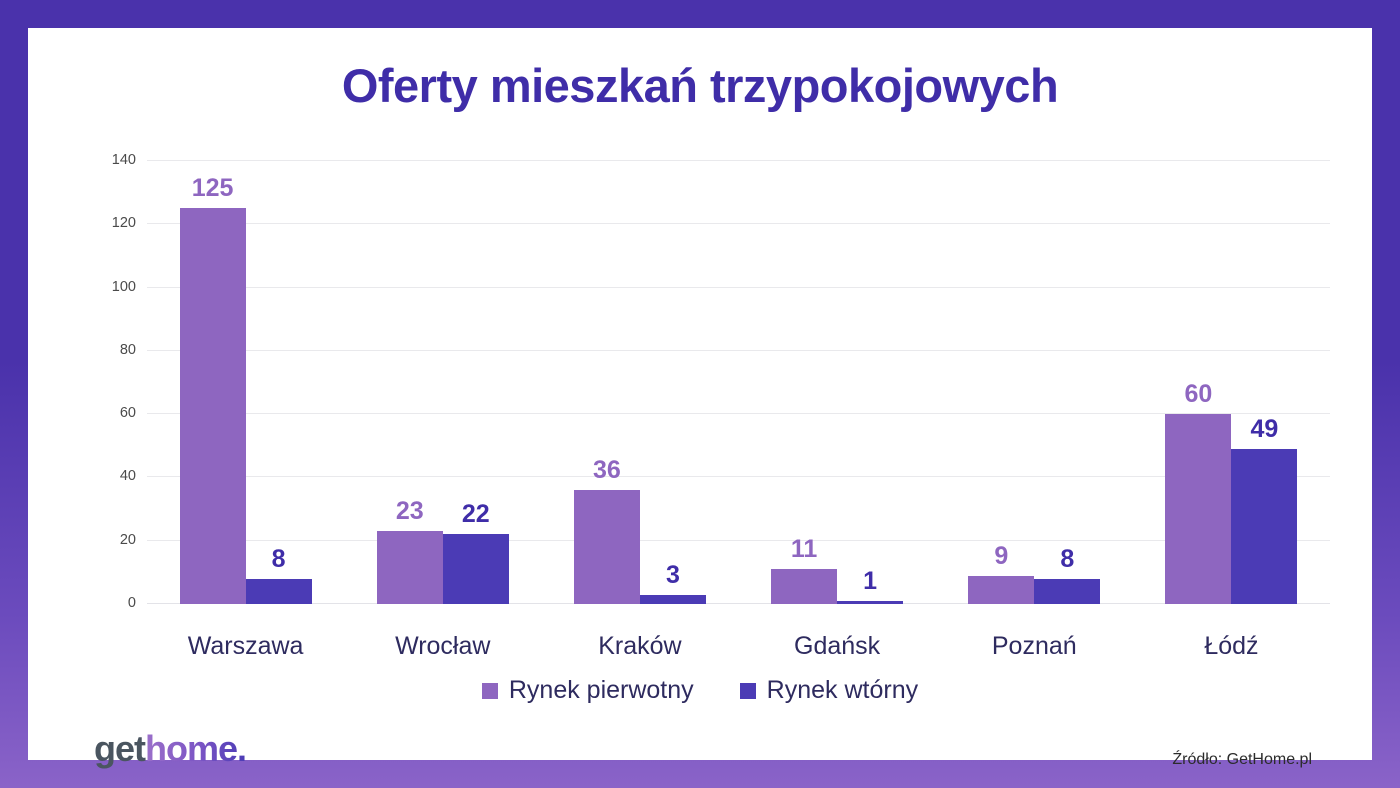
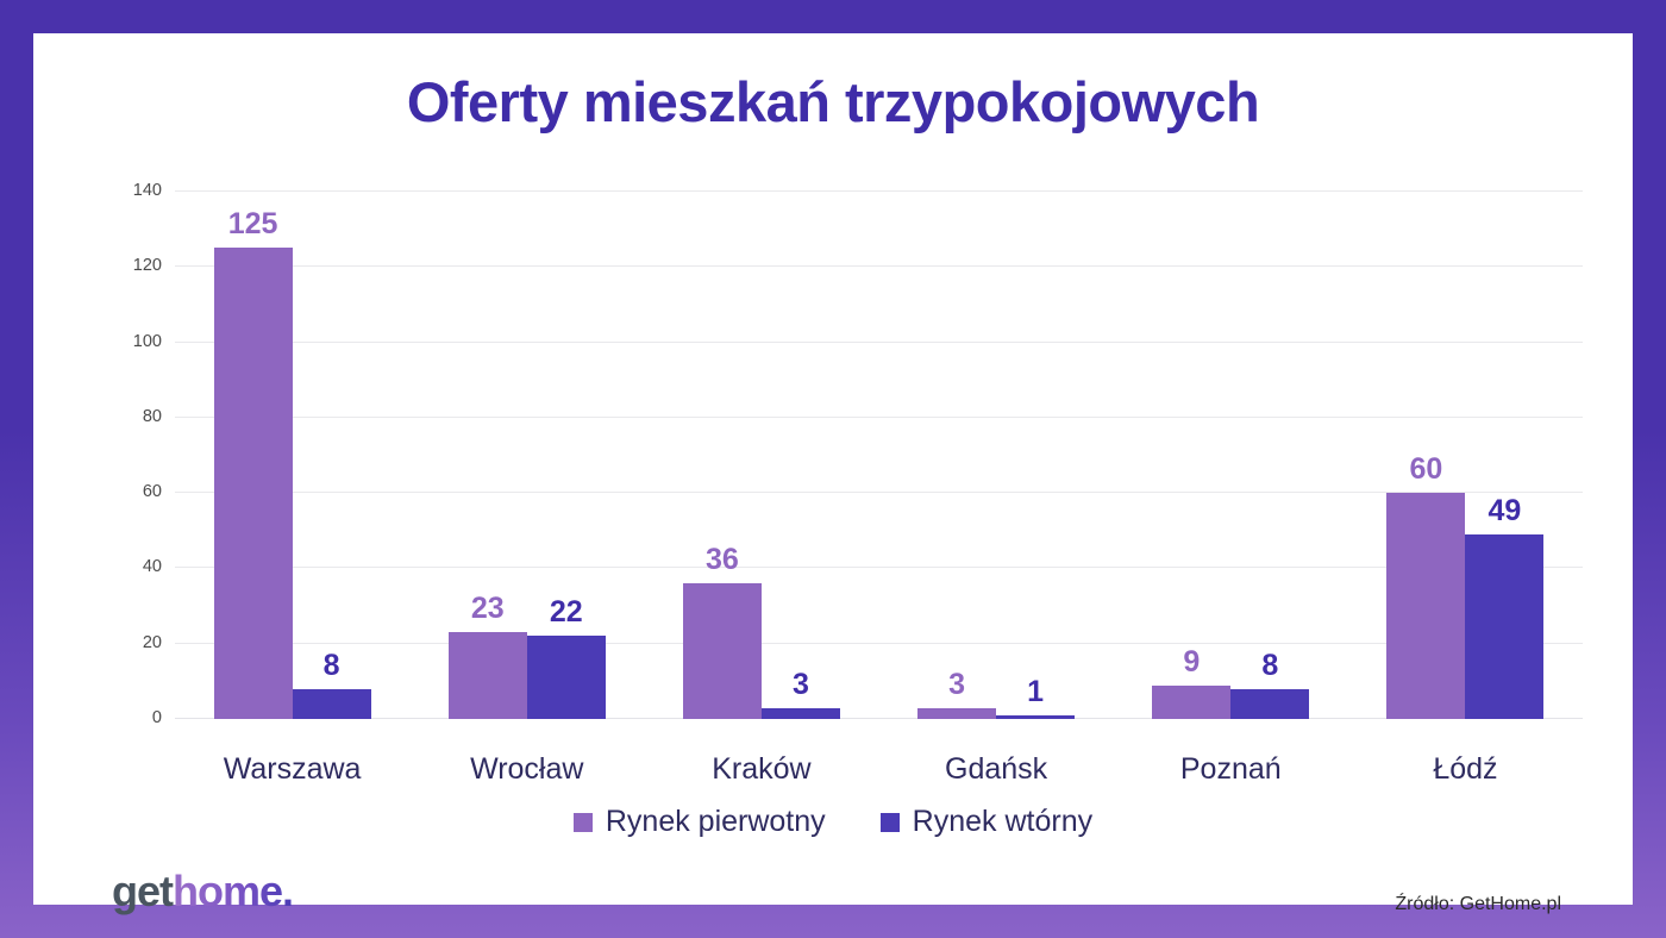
Rynek pierwotny/Gdańsk: 11 -> 3
